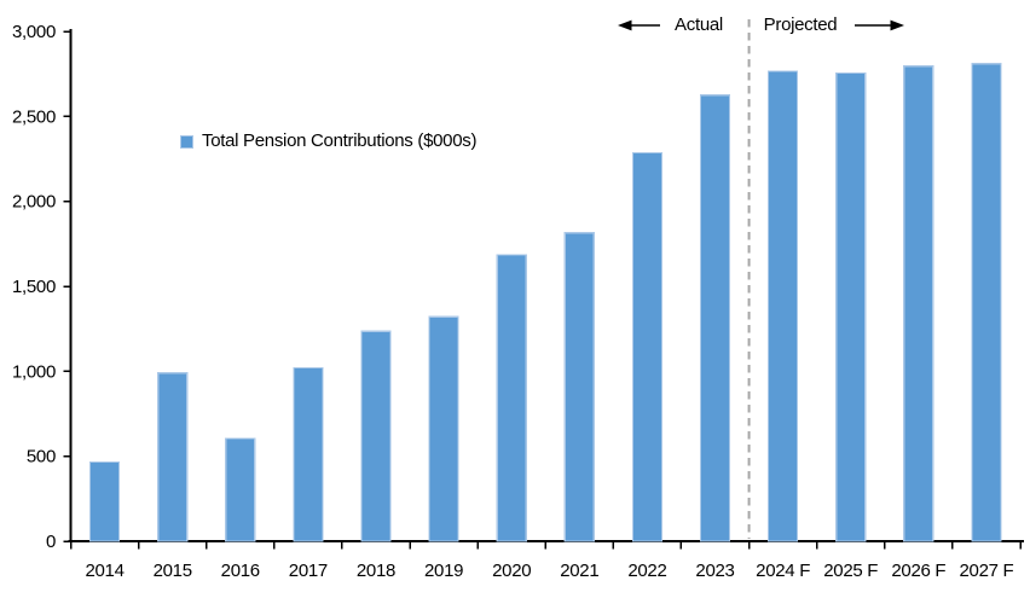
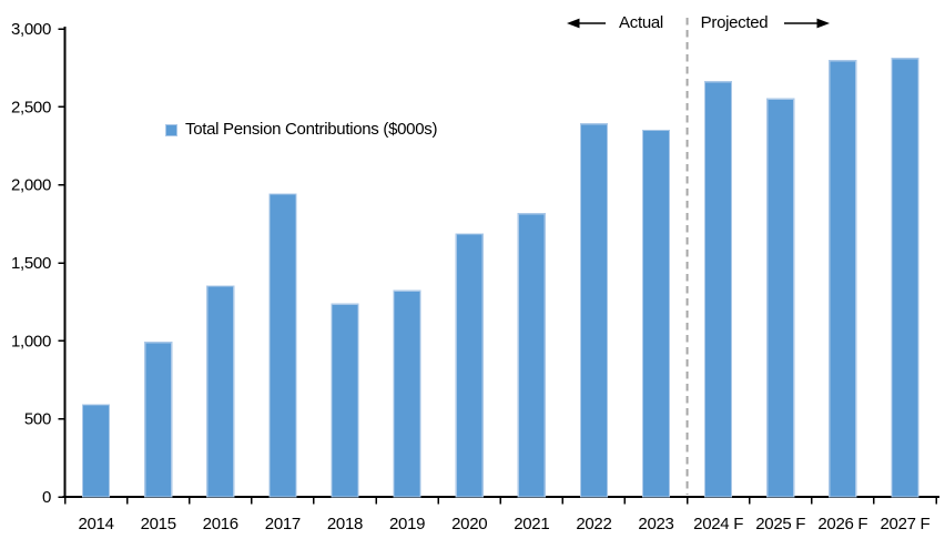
2014: 460 -> 590
2016: 600 -> 1350
2017: 1020 -> 1940
2022: 2280 -> 2390
2023: 2620 -> 2350
2024 F: 2760 -> 2660
2025 F: 2760 -> 2550
